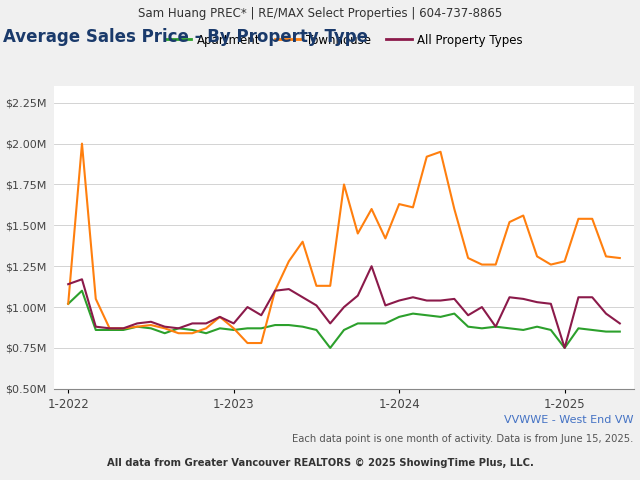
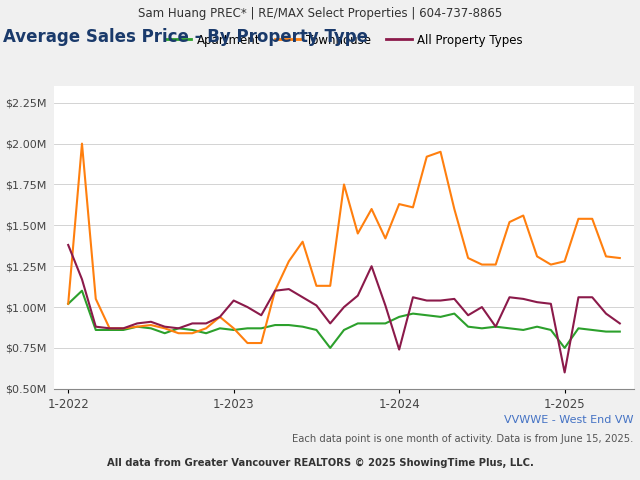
All Property Types/1-2022: $1.14M -> $1.38M
All Property Types/1-2023: $0.90M -> $1.04M
All Property Types/1-2024: $1.04M -> $0.74M
All Property Types/1-2025: $0.75M -> $0.60M
